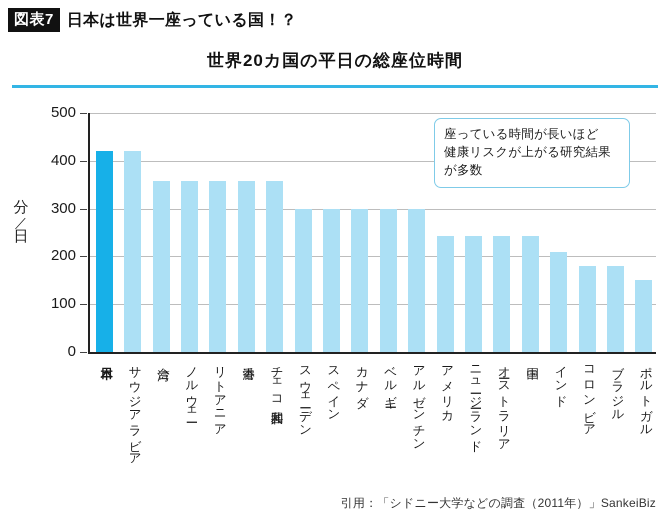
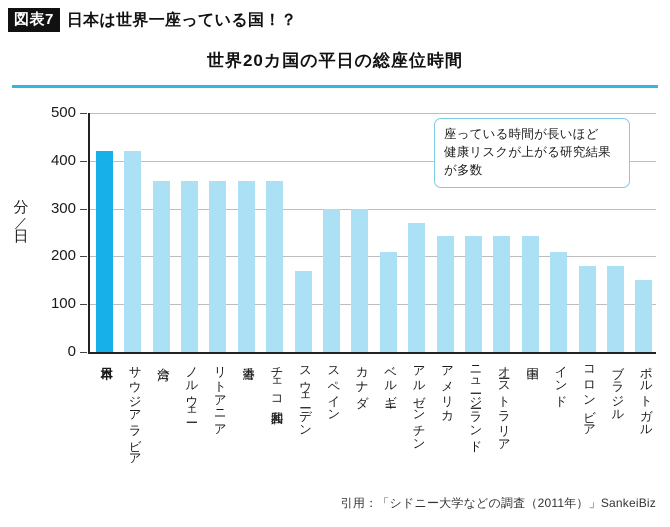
スウェーデン: 300 -> 170
ベルギー: 300 -> 210
アルゼンチン: 300 -> 270
